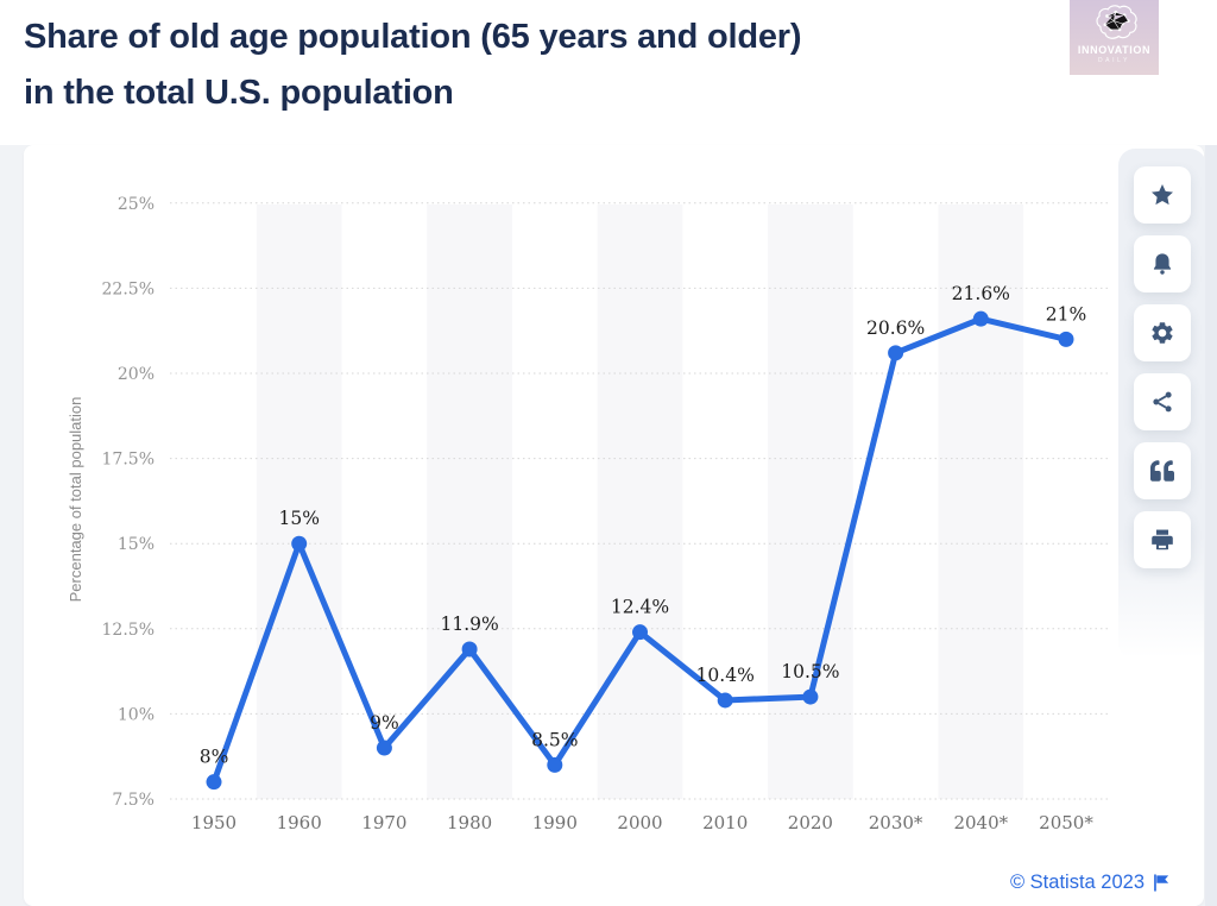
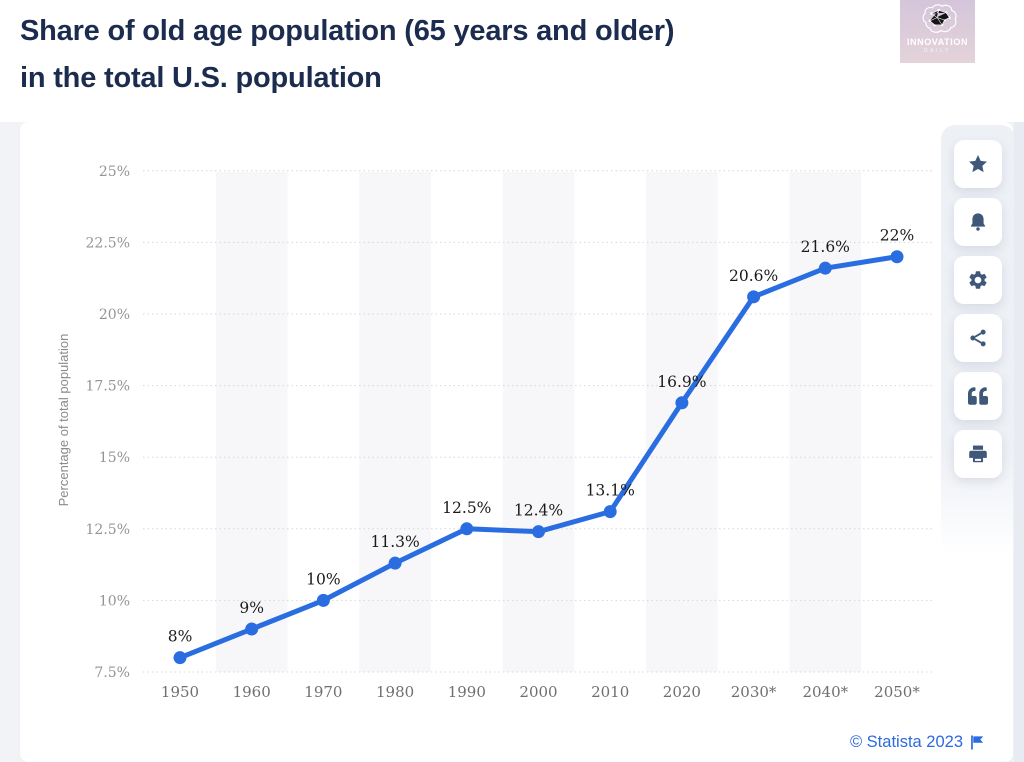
1960: 15% -> 9%
1970: 9% -> 10%
1980: 11.9% -> 11.3%
1990: 8.5% -> 12.5%
2010: 10.4% -> 13.1%
2020: 10.5% -> 16.9%
2050*: 21% -> 22%
